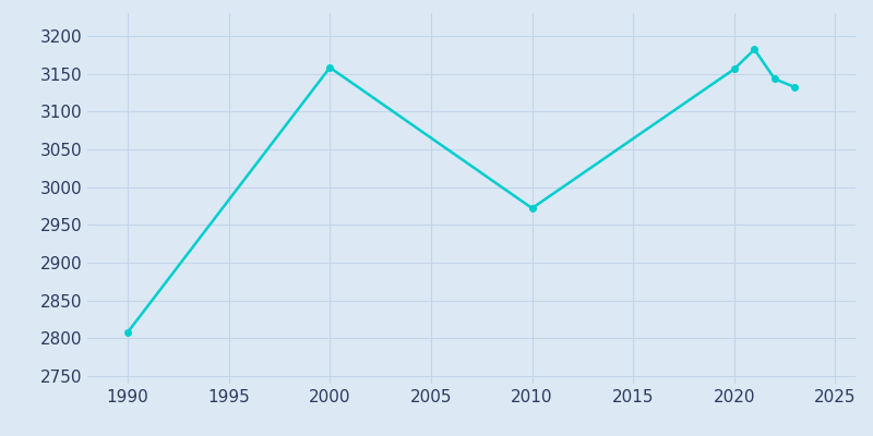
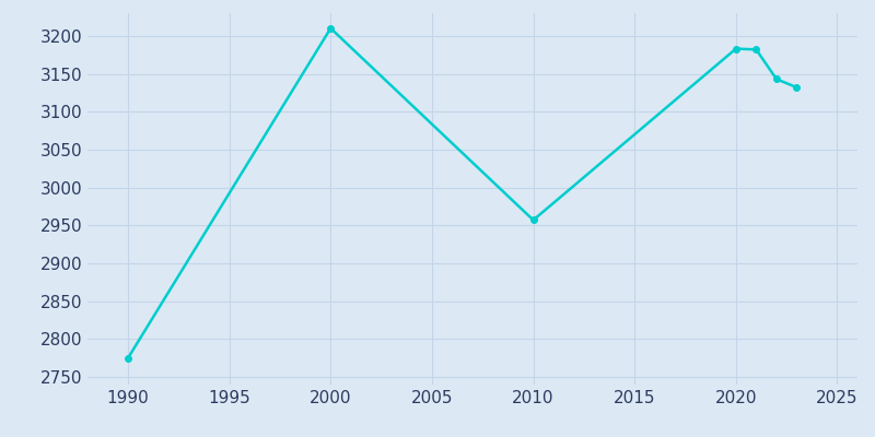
1990: 2808 -> 2775
2000: 3158 -> 3210
2010: 2972 -> 2957
2020: 3156 -> 3183
